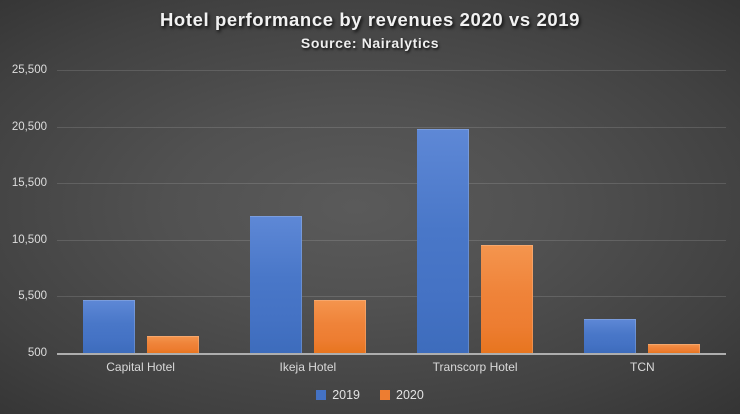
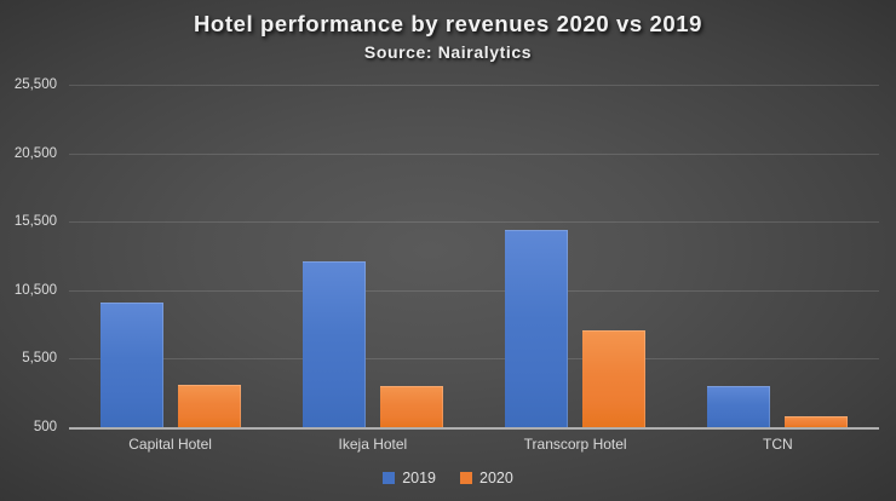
2019/Capital Hotel: 5200 -> 9600
2020/Capital Hotel: 2000 -> 3600
2020/Ikeja Hotel: 5200 -> 3500
2019/Transcorp Hotel: 20300 -> 14900
2020/Transcorp Hotel: 10000 -> 7600
